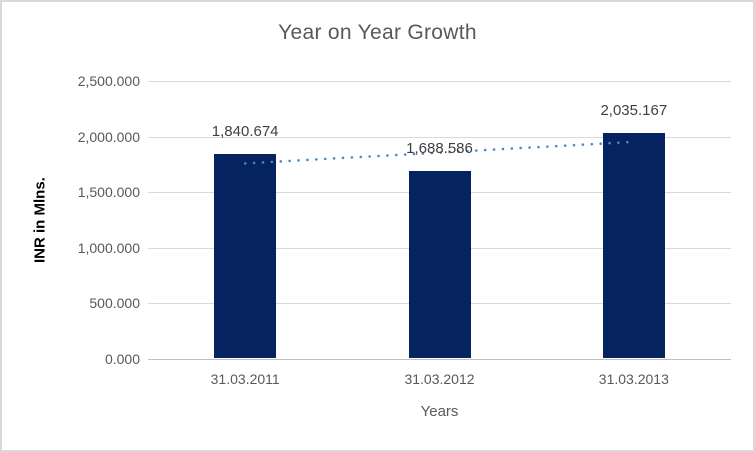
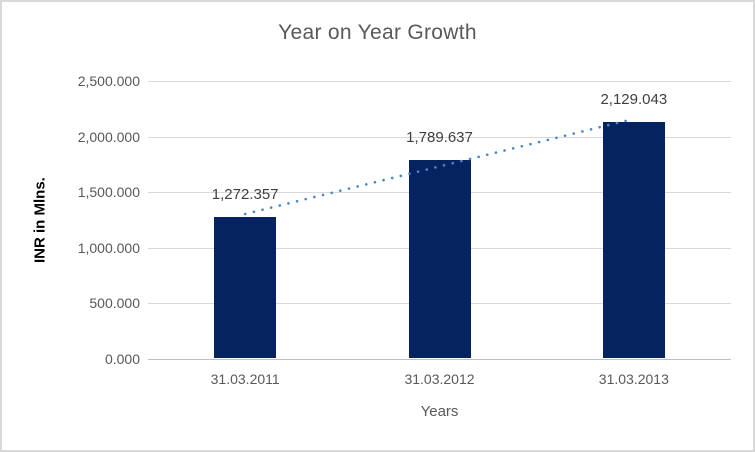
31.03.2011: 1,840.674 -> 1,272.357
31.03.2012: 1,688.586 -> 1,789.637
31.03.2013: 2,035.167 -> 2,129.043
